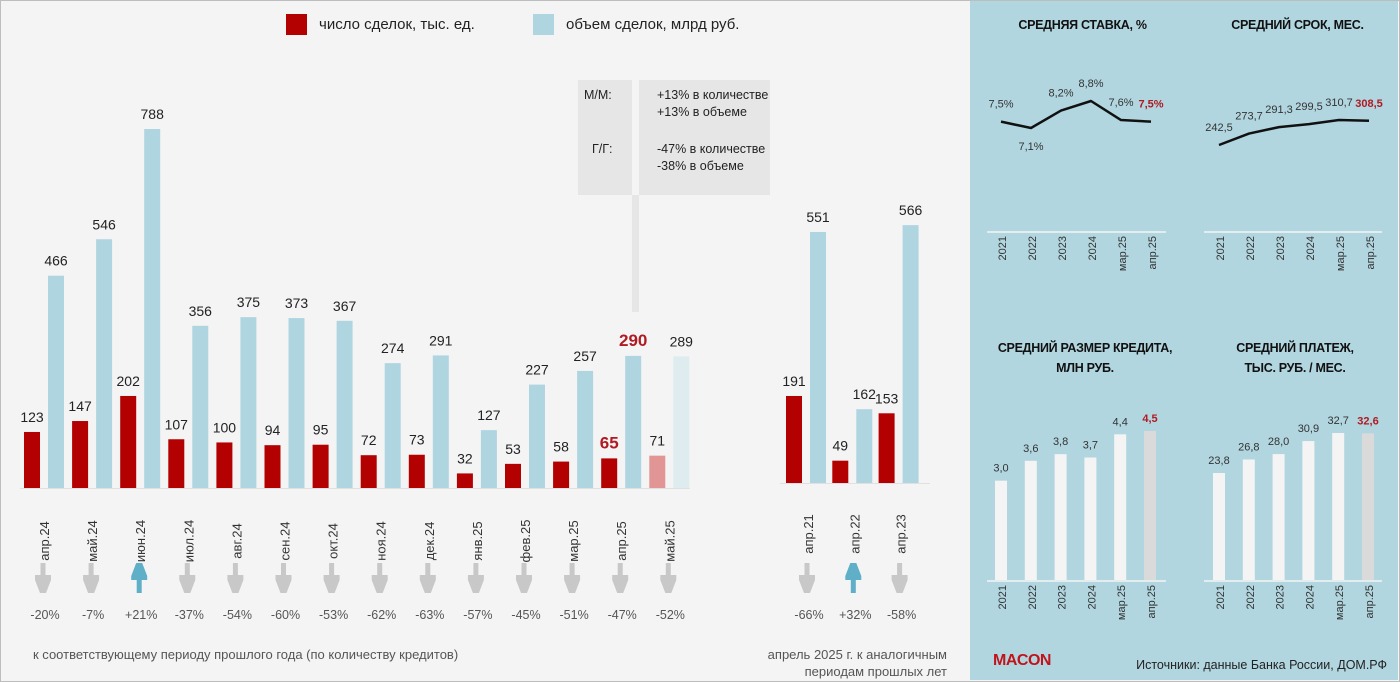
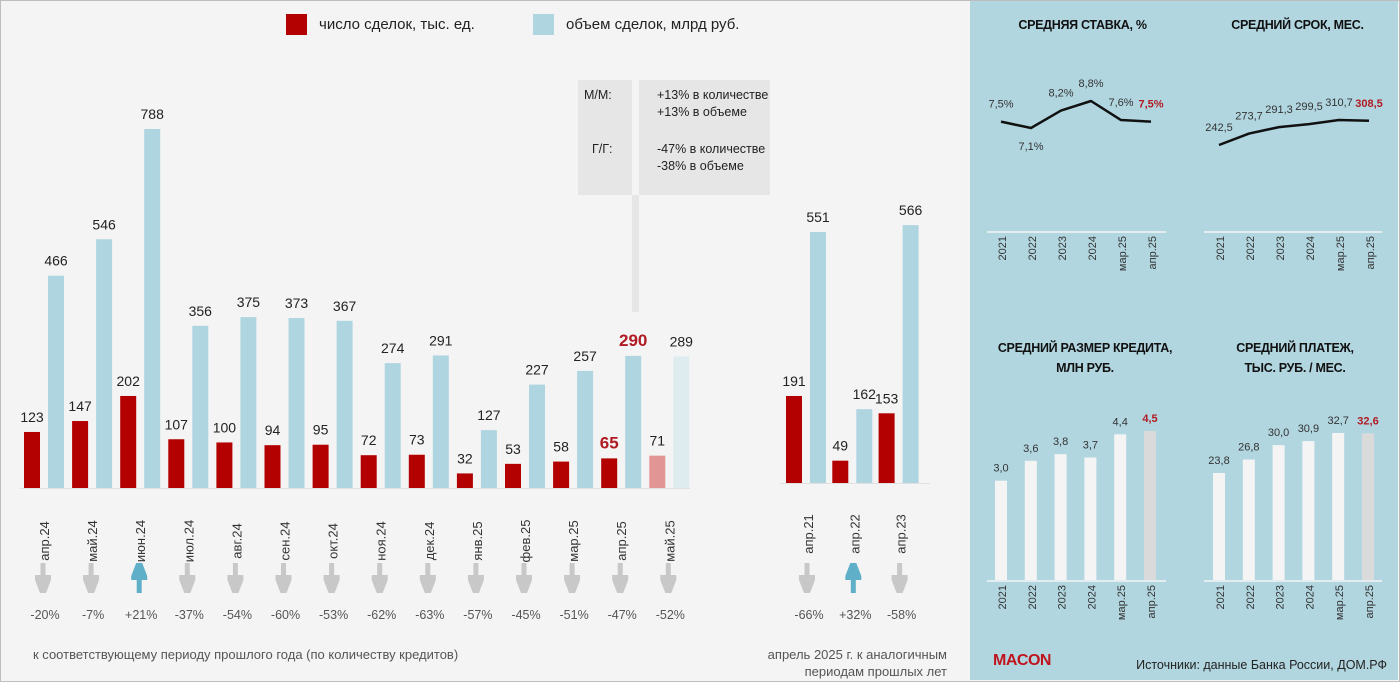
СРЕДНИЙ ПЛАТЕЖ, ТЫС. РУБ. / МЕС./2023: 28,0 -> 30,0
